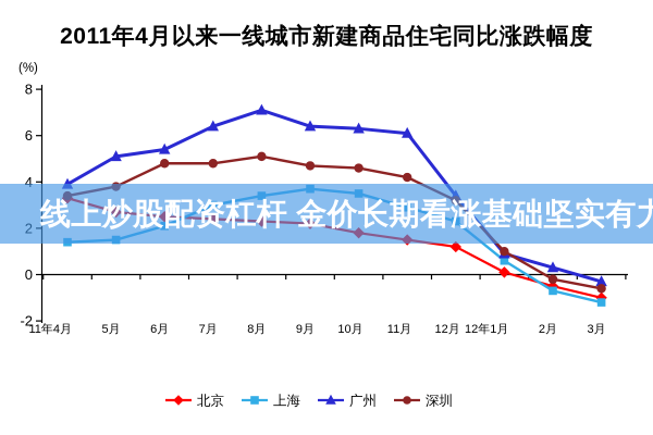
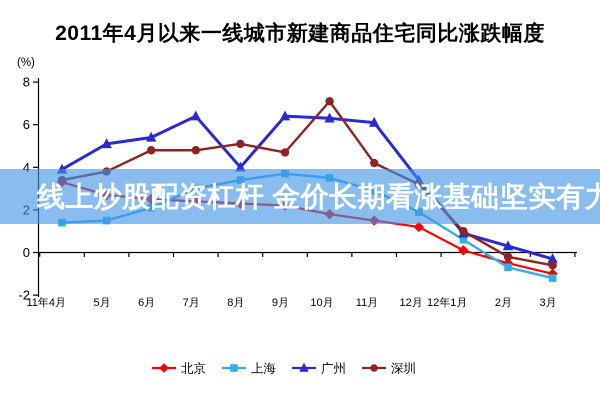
广州/8月: 7.1 -> 4.0
深圳/10月: 4.6 -> 7.1
上海/12月: 2.3 -> 1.9
